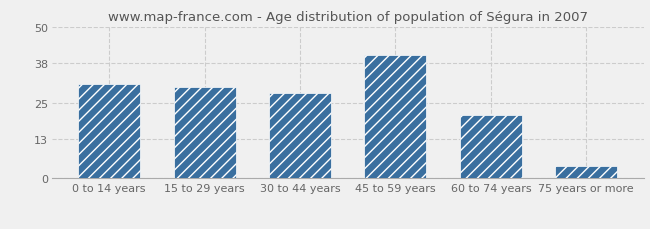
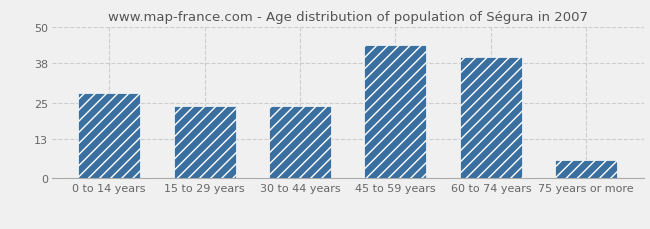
0 to 14 years: 31.0 -> 28.0
15 to 29 years: 30.0 -> 24.0
30 to 44 years: 28.0 -> 24.0
45 to 59 years: 40.5 -> 44.0
60 to 74 years: 21.0 -> 40.0
75 years or more: 4.0 -> 6.0
